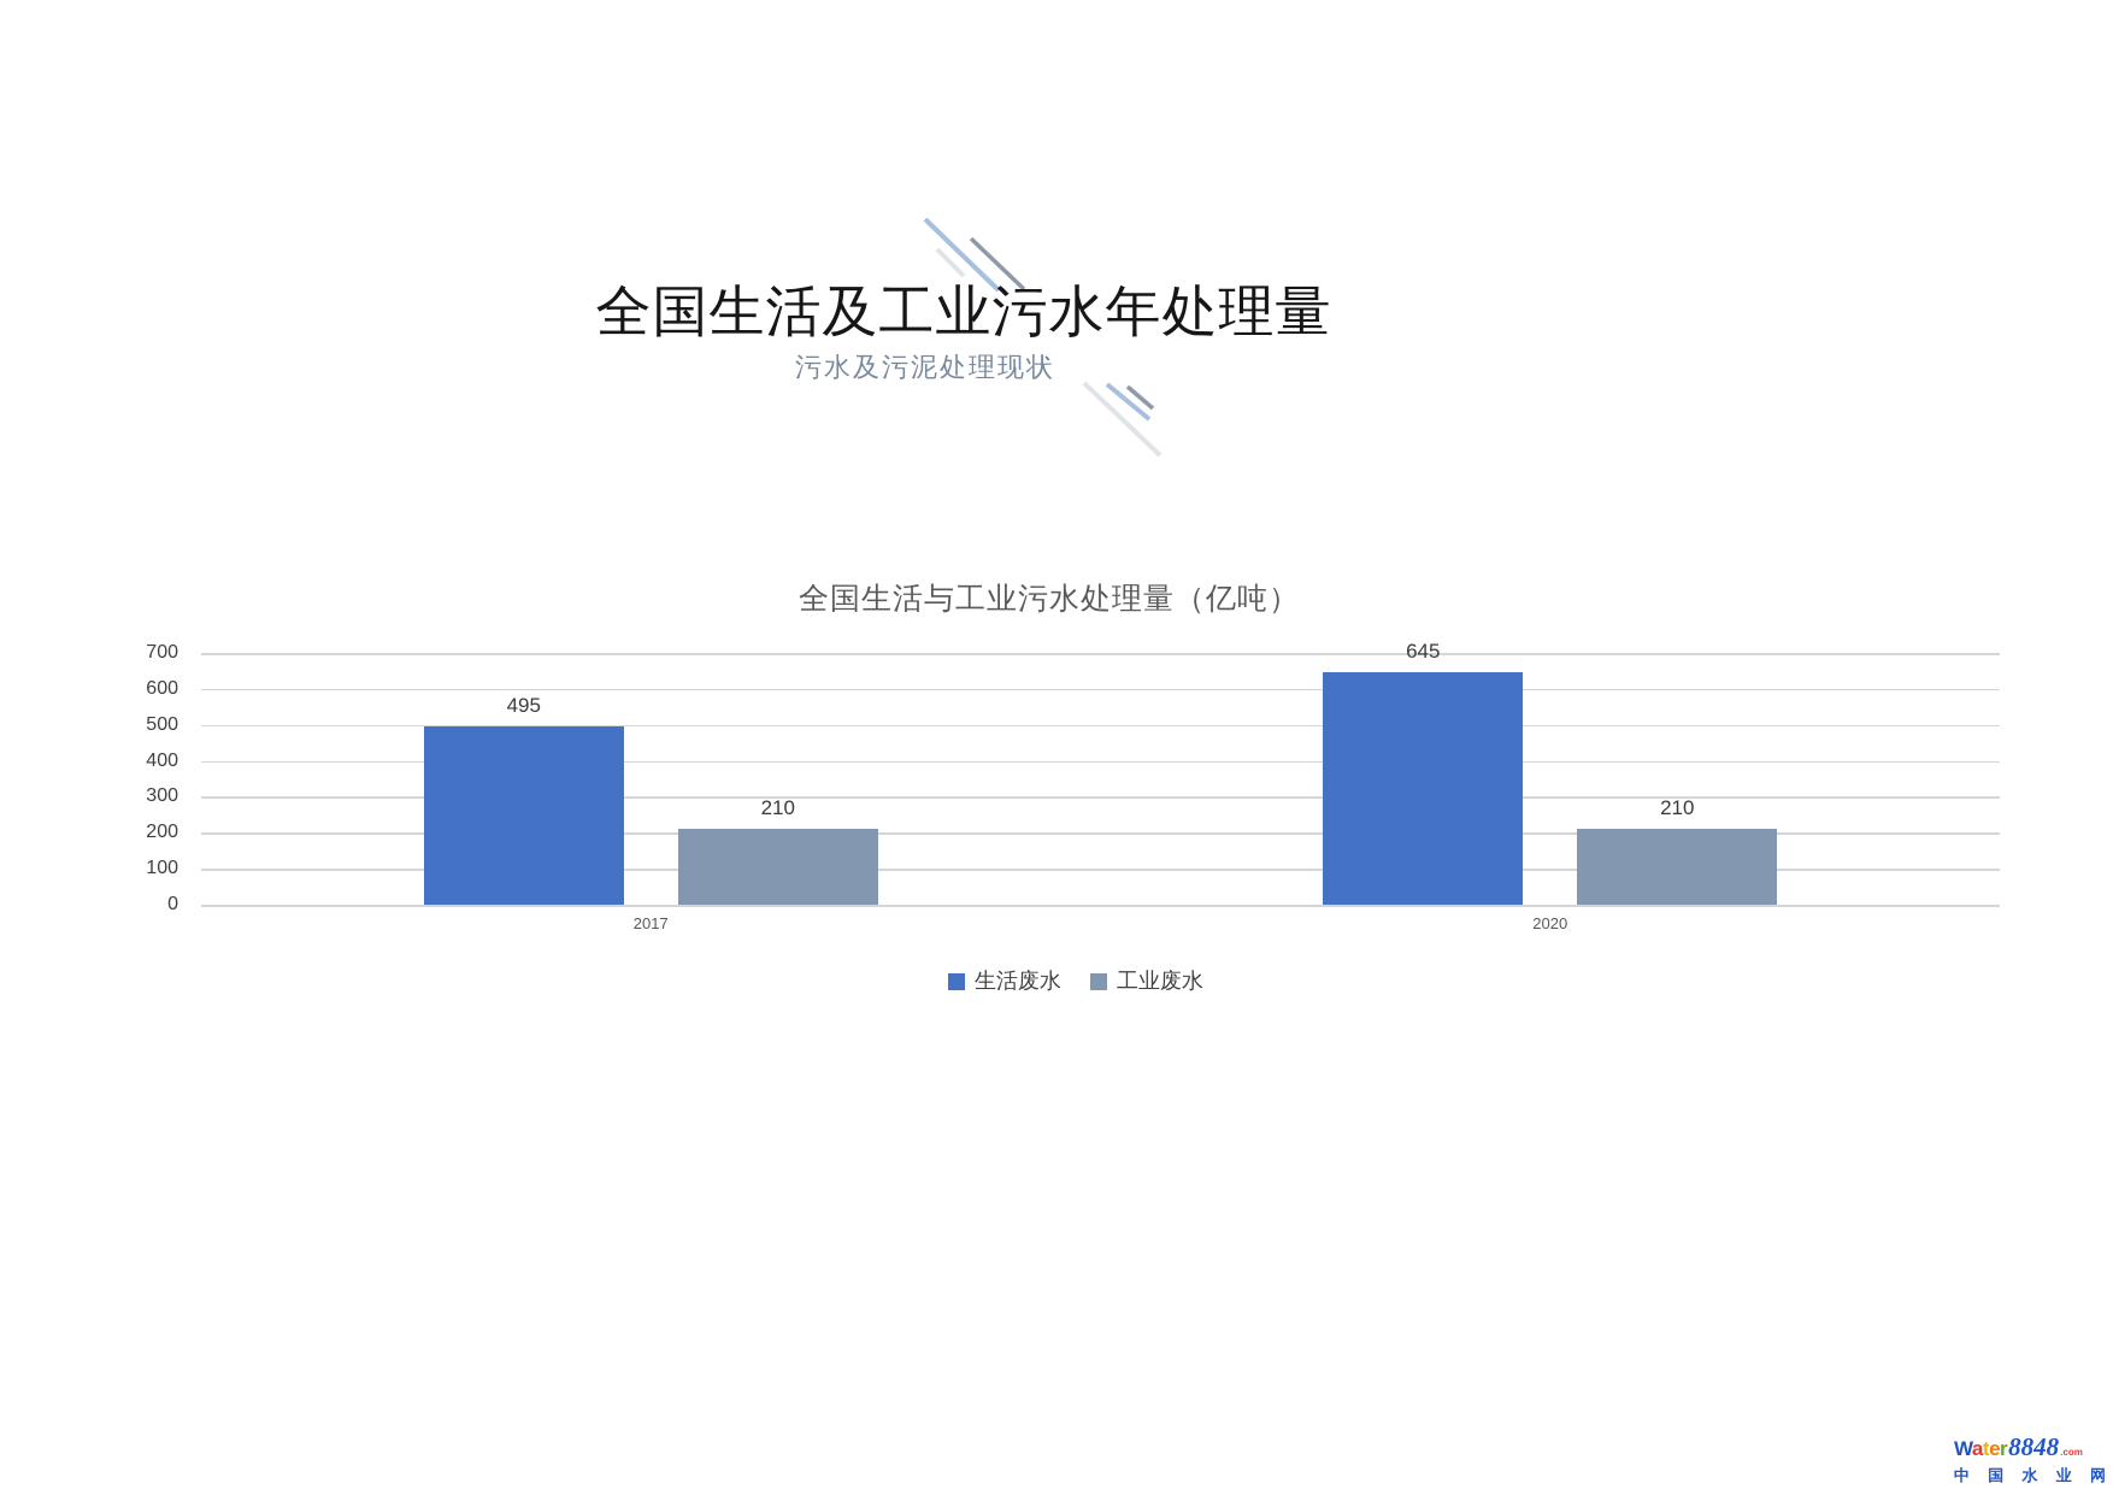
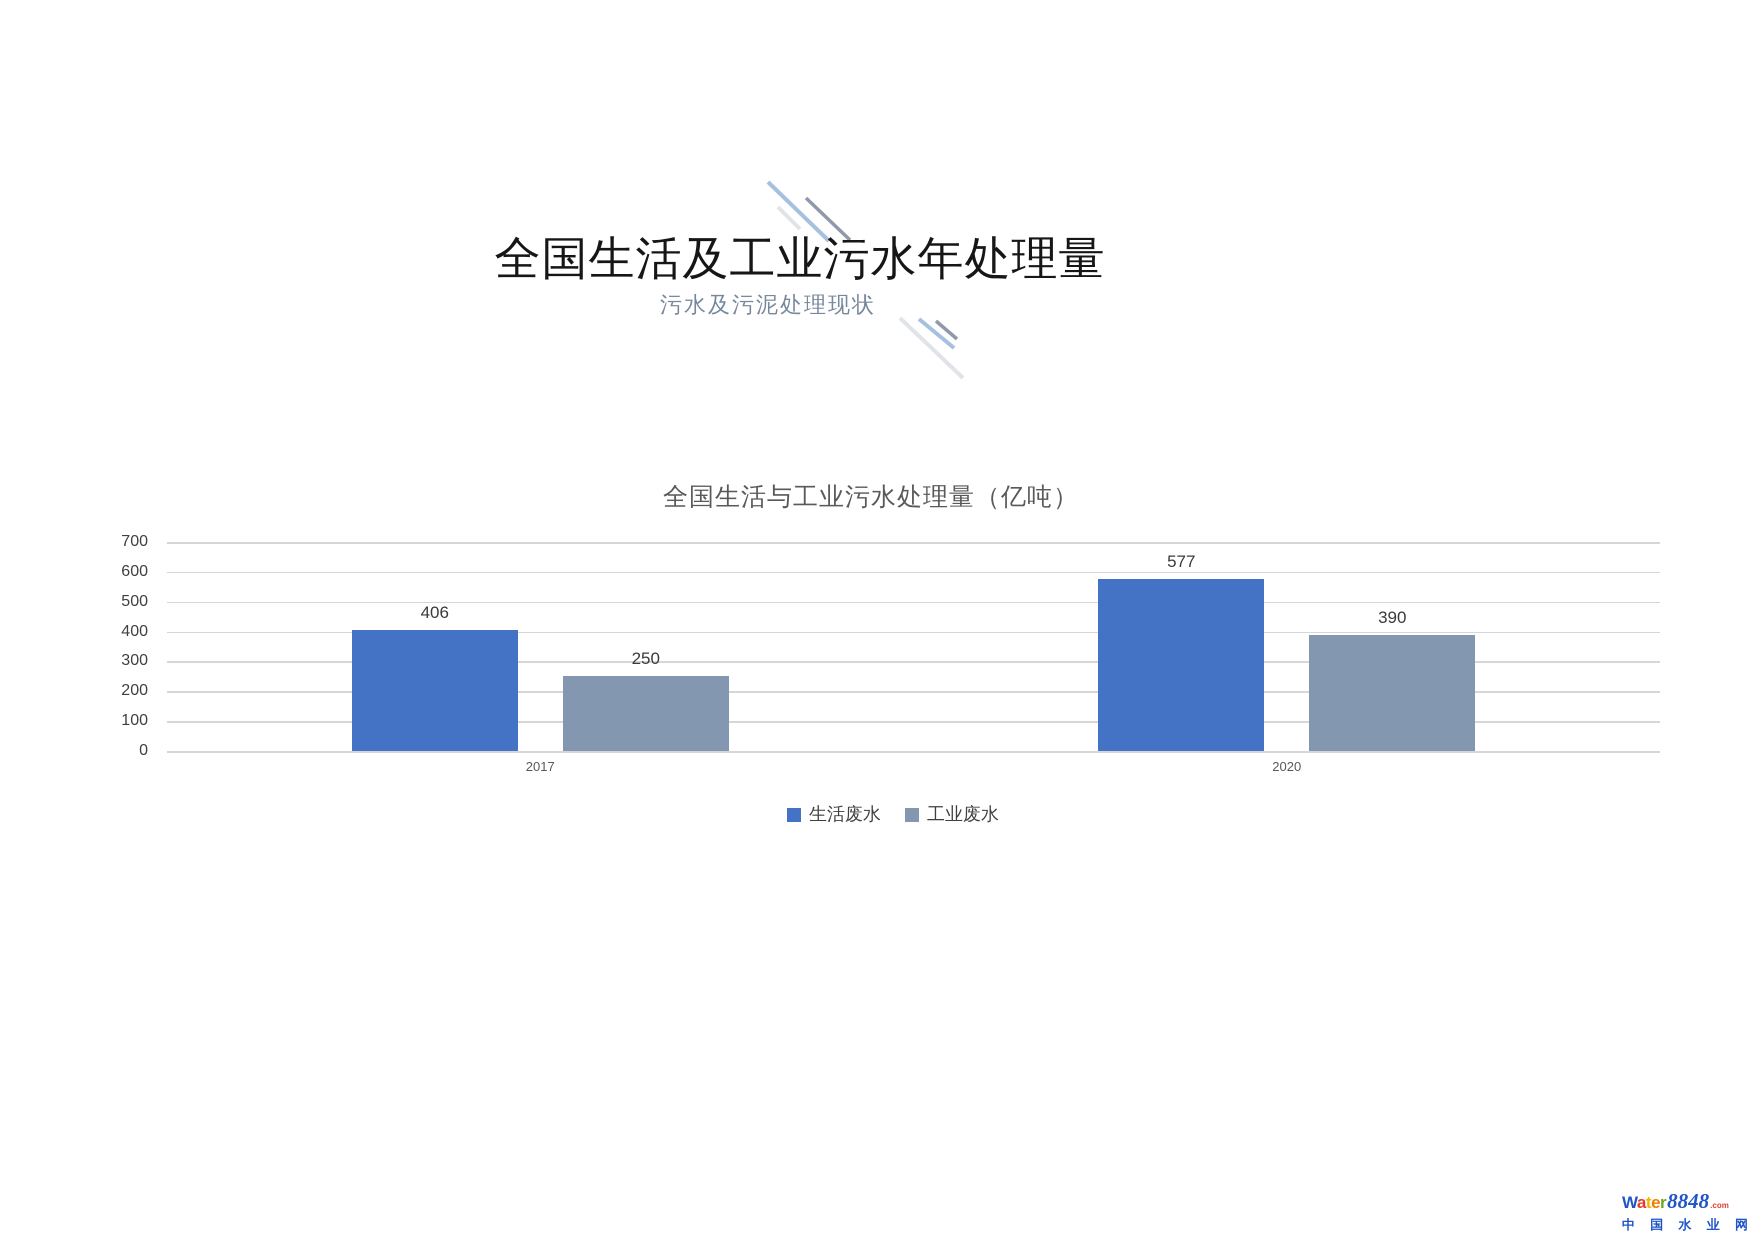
生活废水/2017: 495 -> 406
工业废水/2017: 210 -> 250
生活废水/2020: 645 -> 577
工业废水/2020: 210 -> 390
